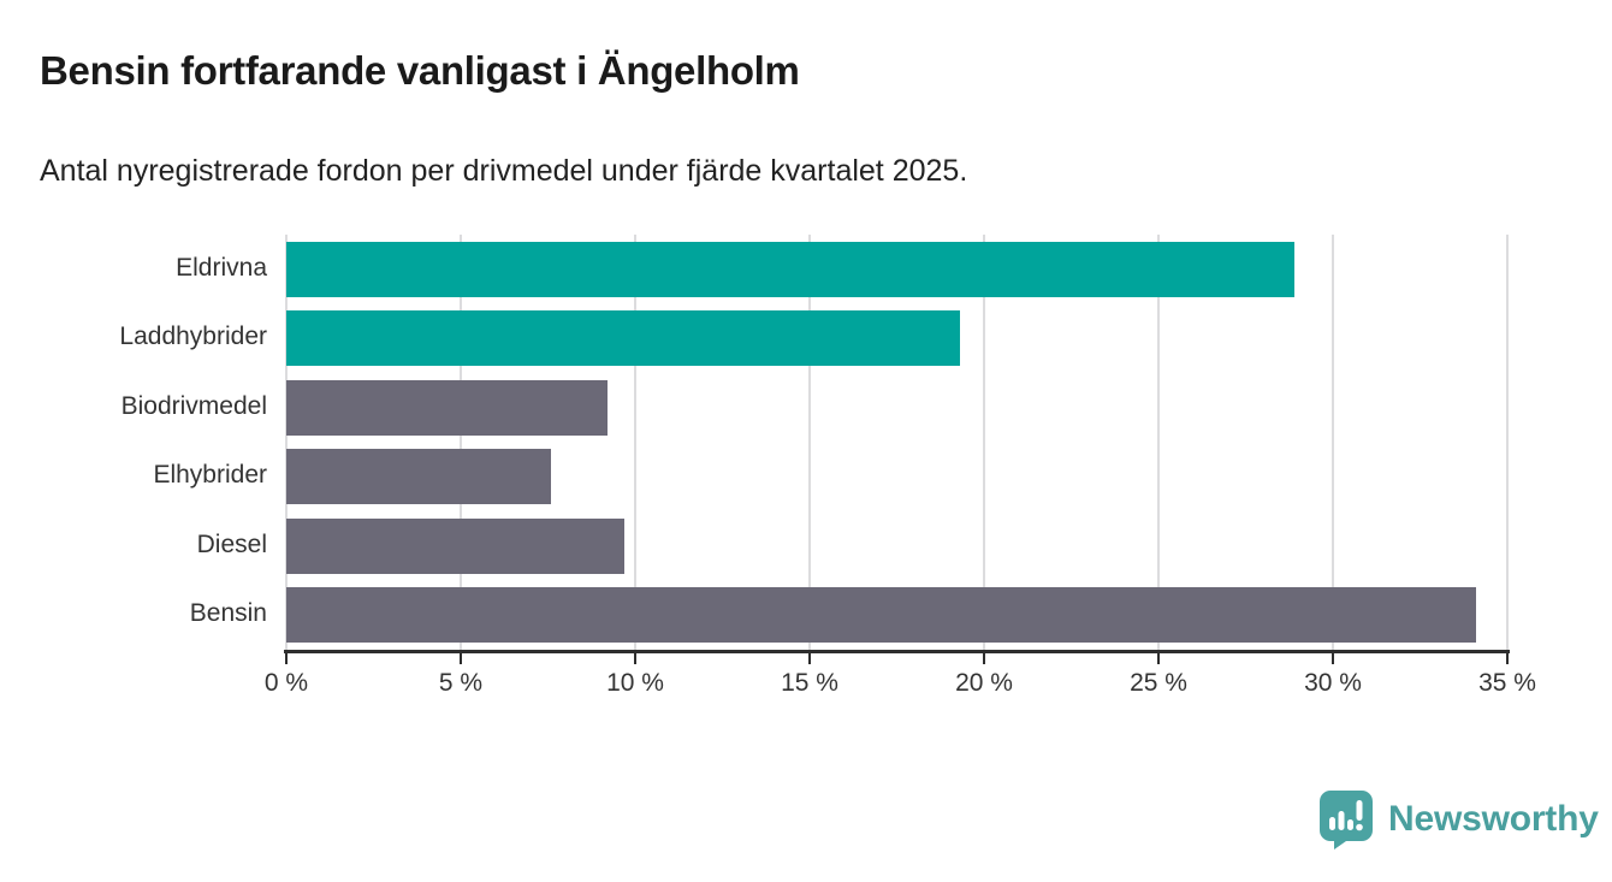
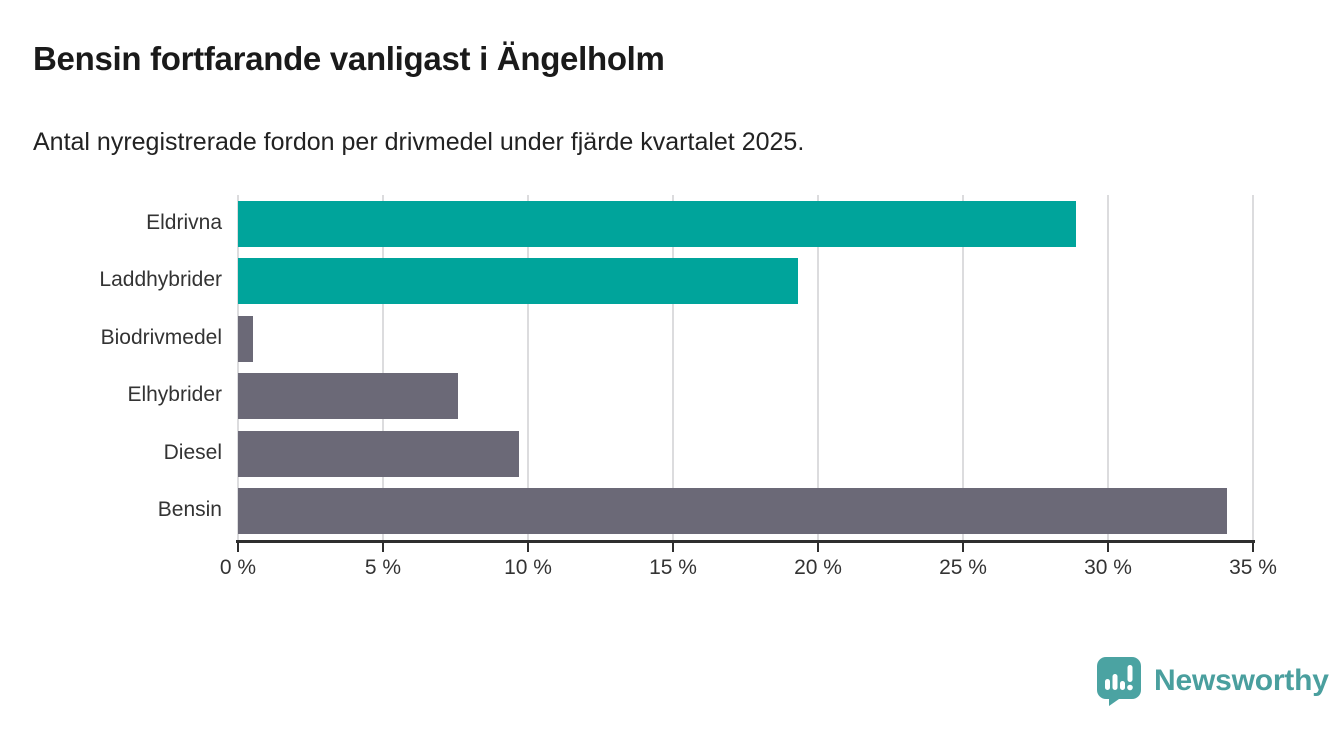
Biodrivmedel: 9.2% -> 0.5%
